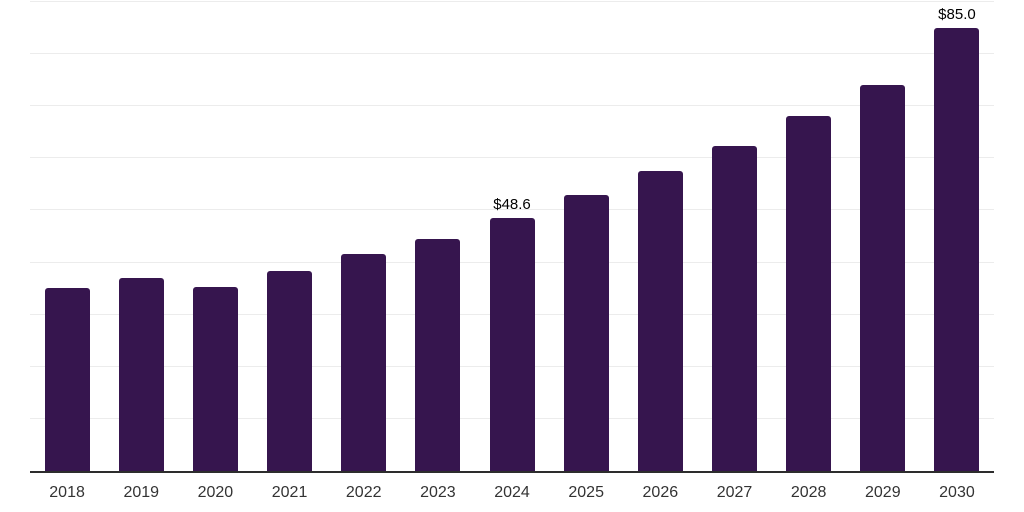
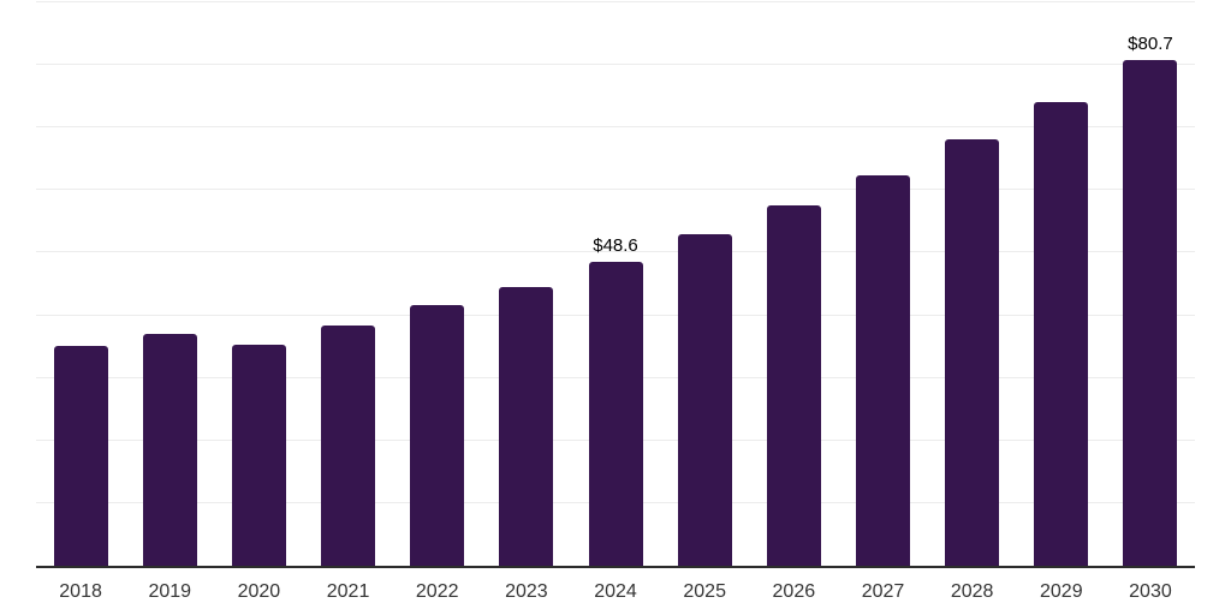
2030: $85.0 -> $80.7
